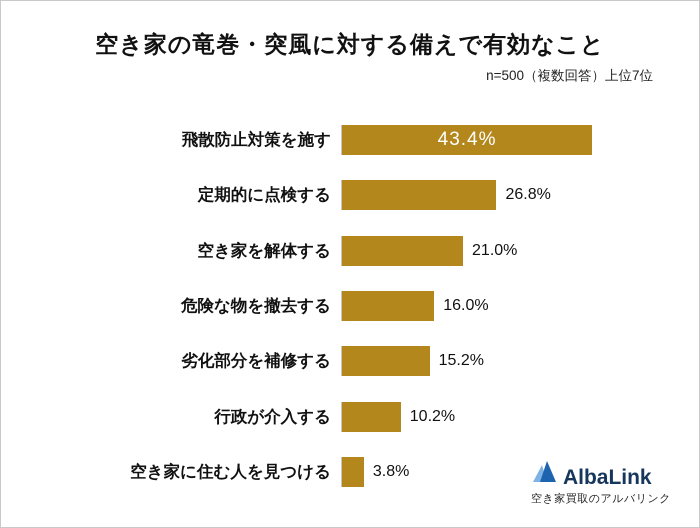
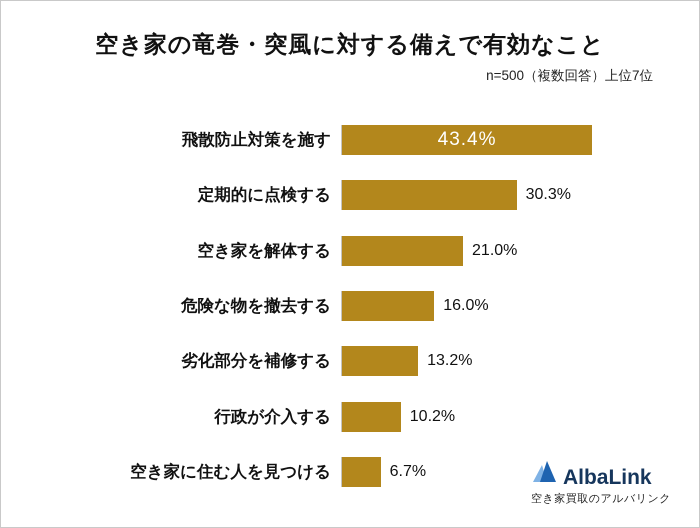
定期的に点検する: 26.8% -> 30.3%
劣化部分を補修する: 15.2% -> 13.2%
空き家に住む人を見つける: 3.8% -> 6.7%
